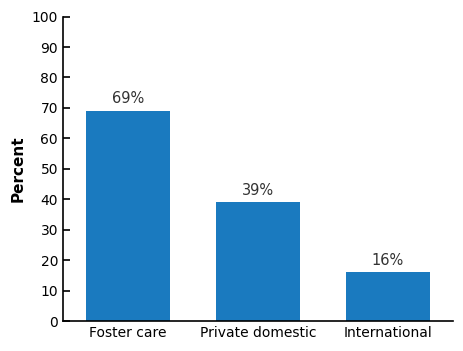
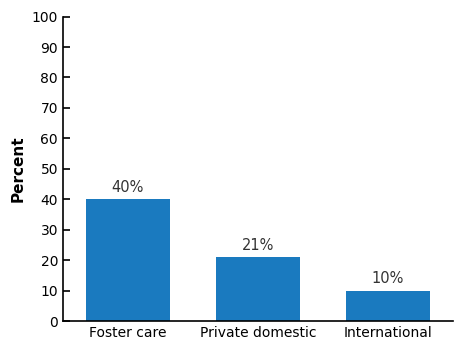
Foster care: 69% -> 40%
Private domestic: 39% -> 21%
International: 16% -> 10%
